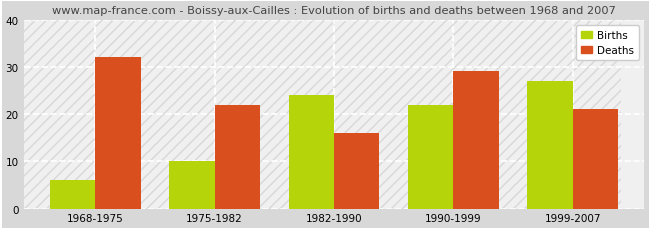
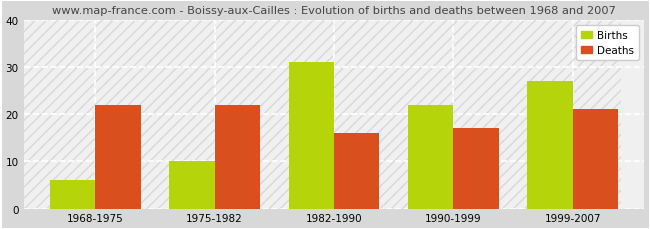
Deaths/1968-1975: 32 -> 22
Births/1982-1990: 24 -> 31
Deaths/1990-1999: 29 -> 17
